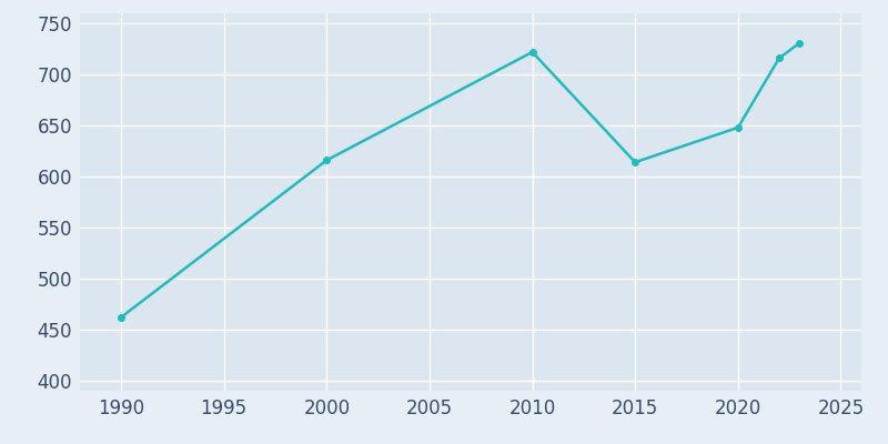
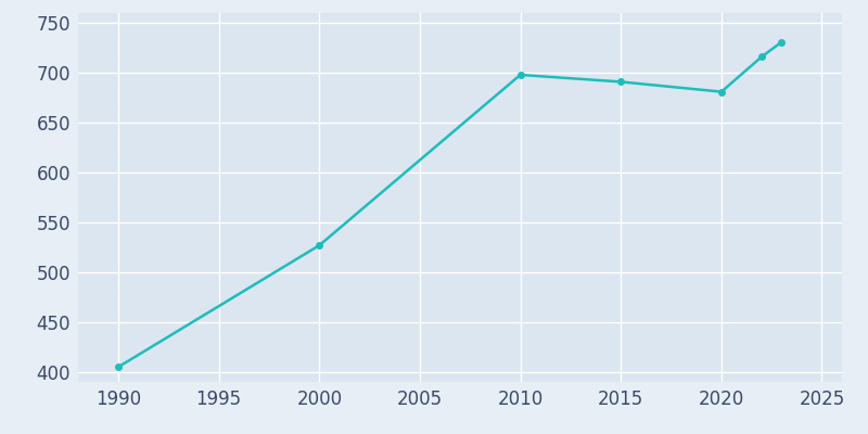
1990: 462 -> 405
2000: 616 -> 527
2010: 722 -> 698
2015: 614 -> 691
2020: 648 -> 681
